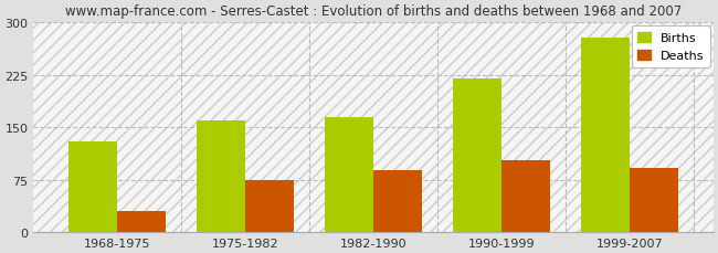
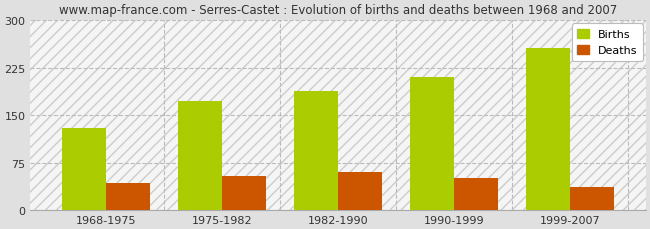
Deaths/1968-1975: 30 -> 42
Births/1975-1982: 160 -> 172
Deaths/1975-1982: 75 -> 54
Births/1982-1990: 165 -> 188
Deaths/1982-1990: 88 -> 60
Births/1990-1999: 220 -> 210
Deaths/1990-1999: 103 -> 50
Births/1999-2007: 278 -> 256
Deaths/1999-2007: 92 -> 36
